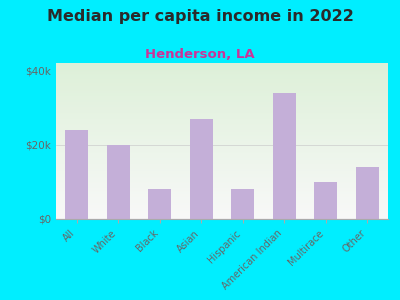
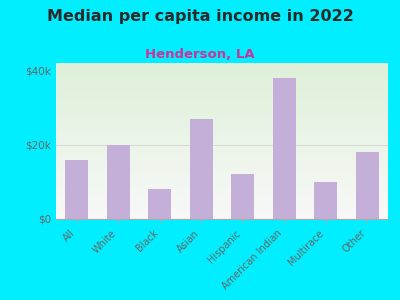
All: $24k -> $16k
Hispanic: $8k -> $12k
American Indian: $34k -> $38k
Other: $14k -> $18k
